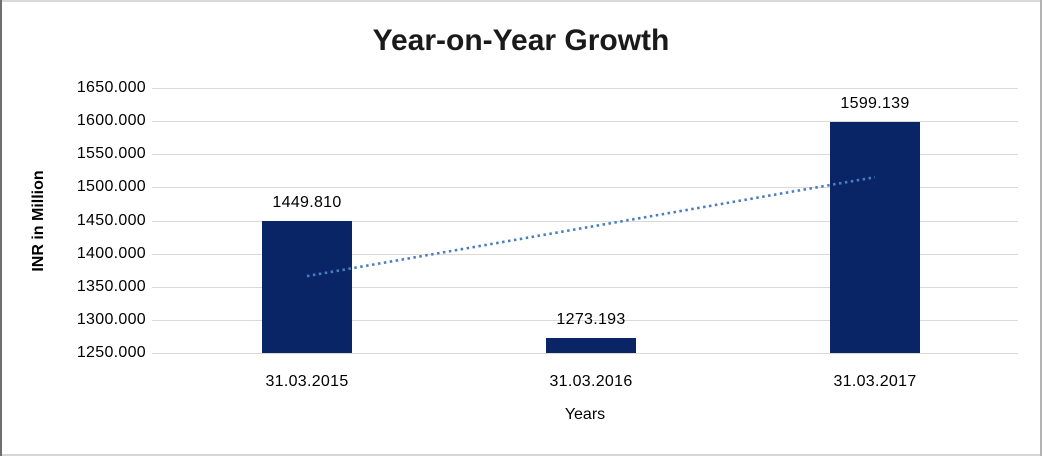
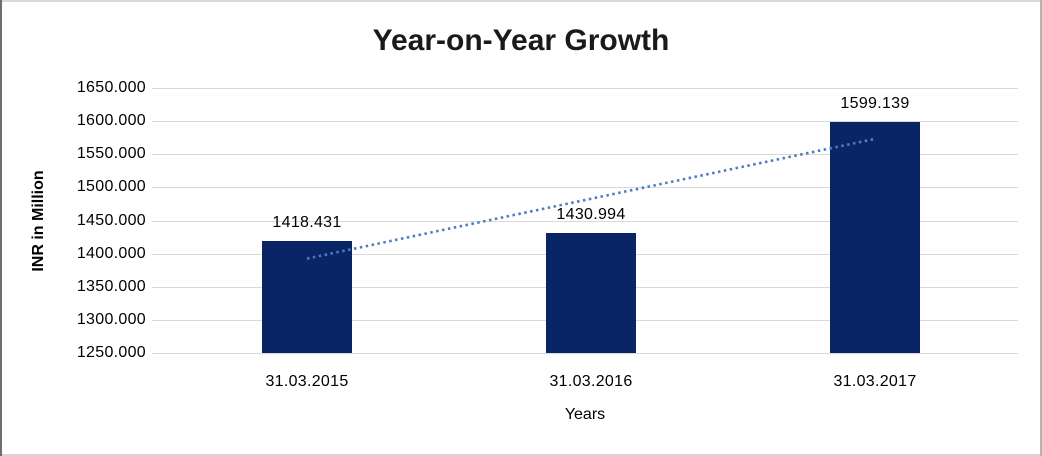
31.03.2015: 1449.810 -> 1418.431
31.03.2016: 1273.193 -> 1430.994
